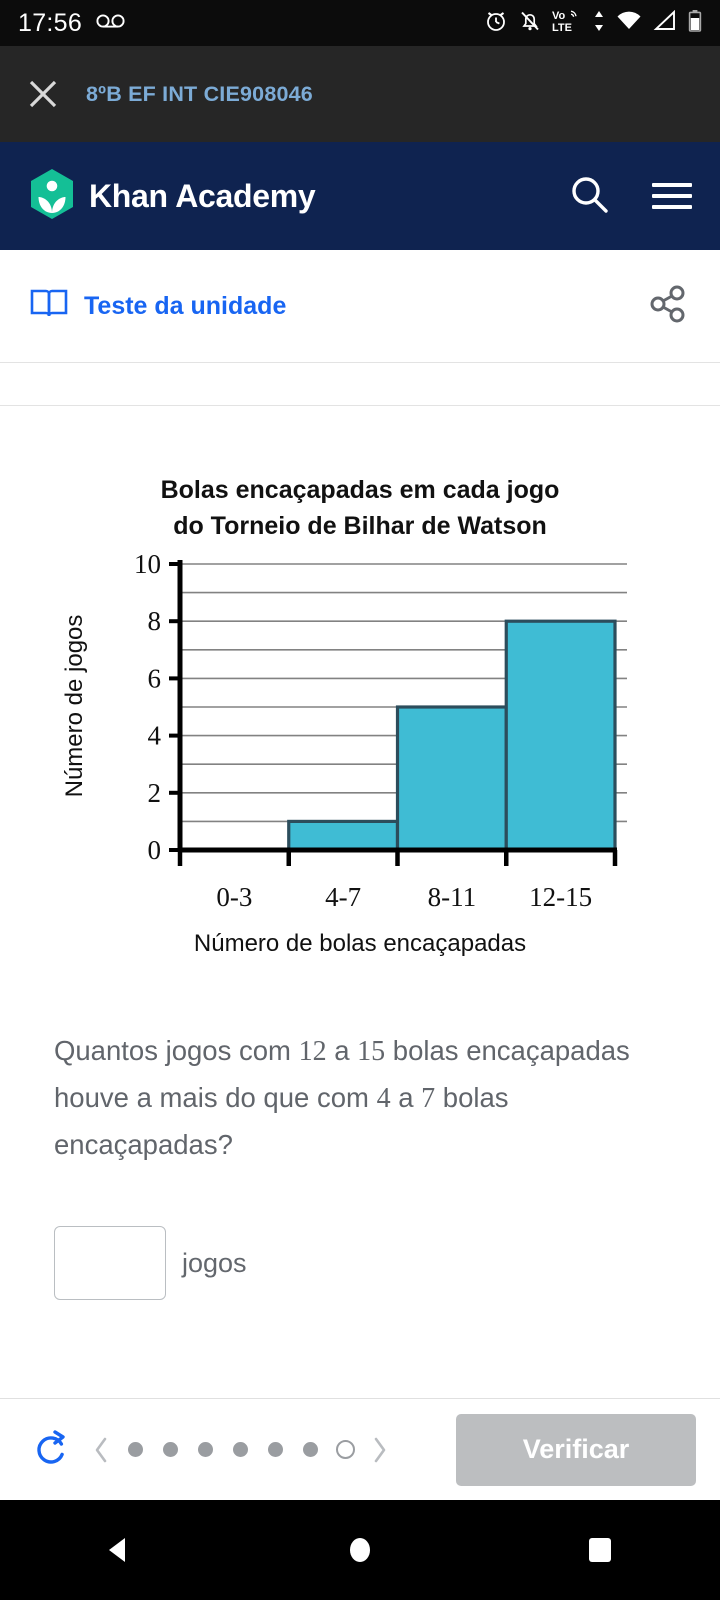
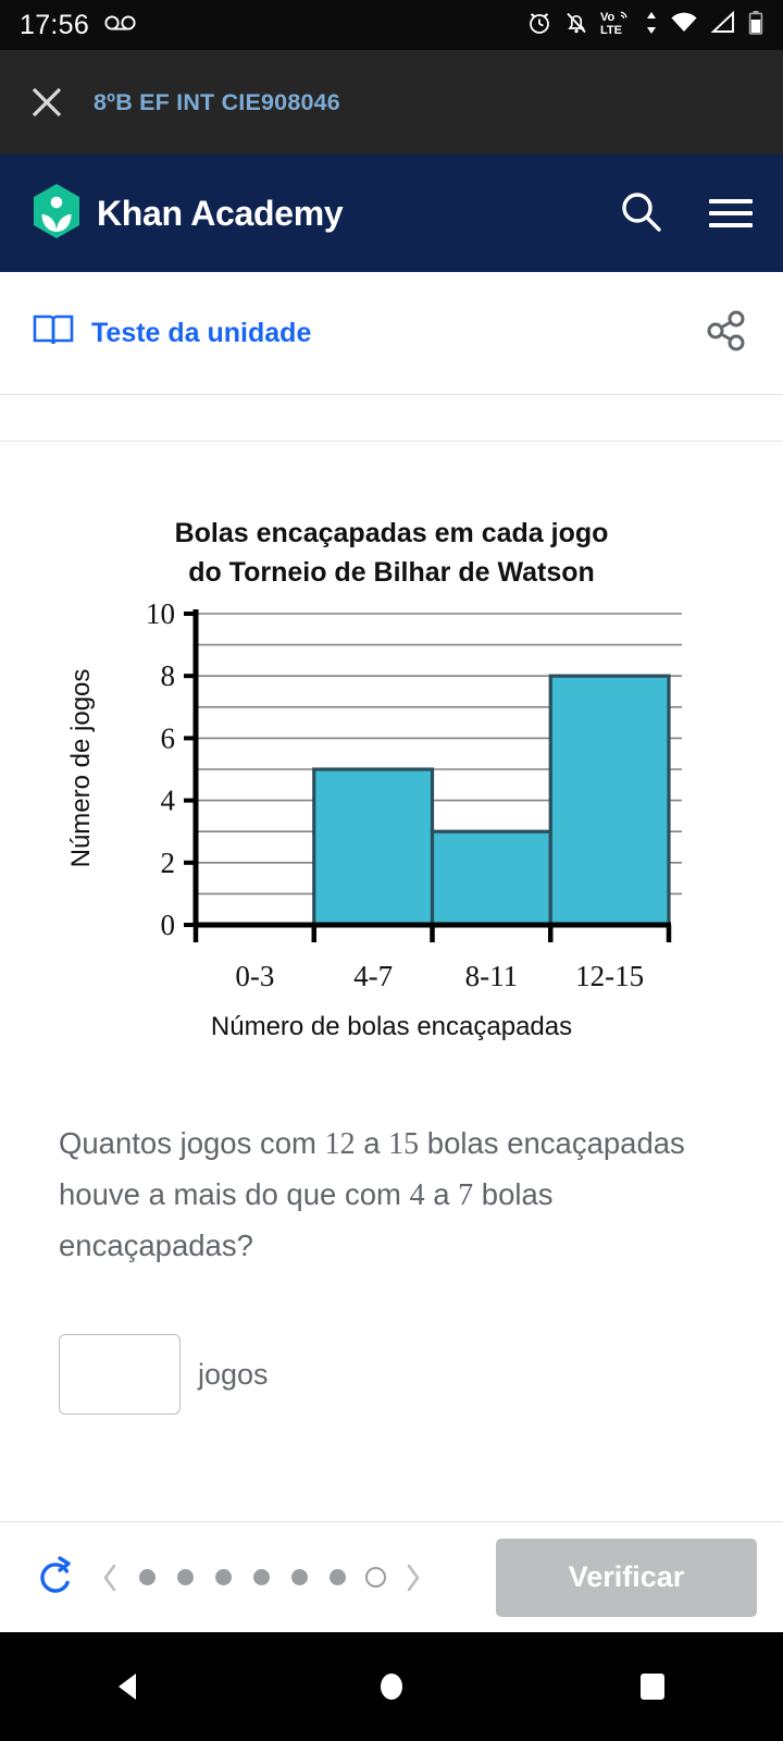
4-7: 1 -> 5
8-11: 5 -> 3
